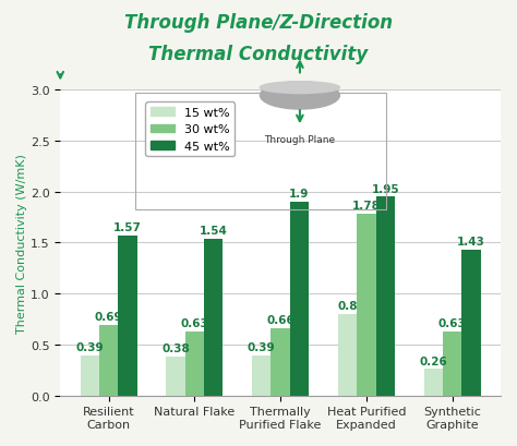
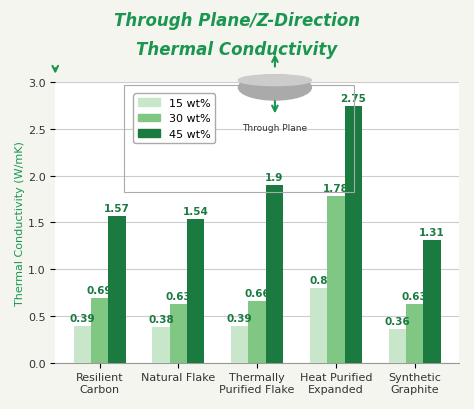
45 wt%/Heat Purified Expanded: 1.95 -> 2.75
15 wt%/Synthetic Graphite: 0.26 -> 0.36
45 wt%/Synthetic Graphite: 1.43 -> 1.31
